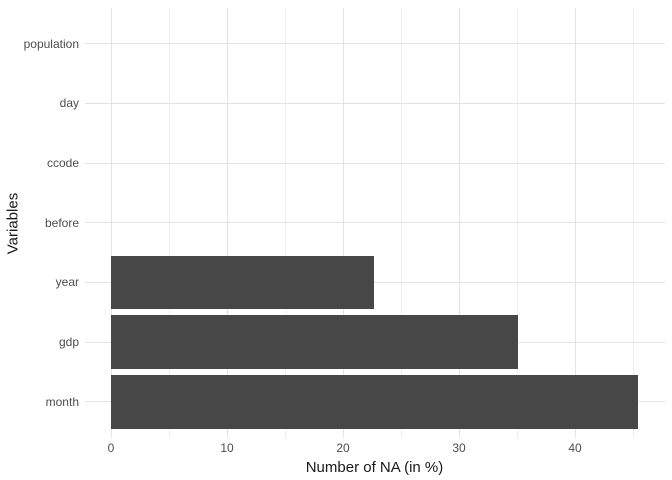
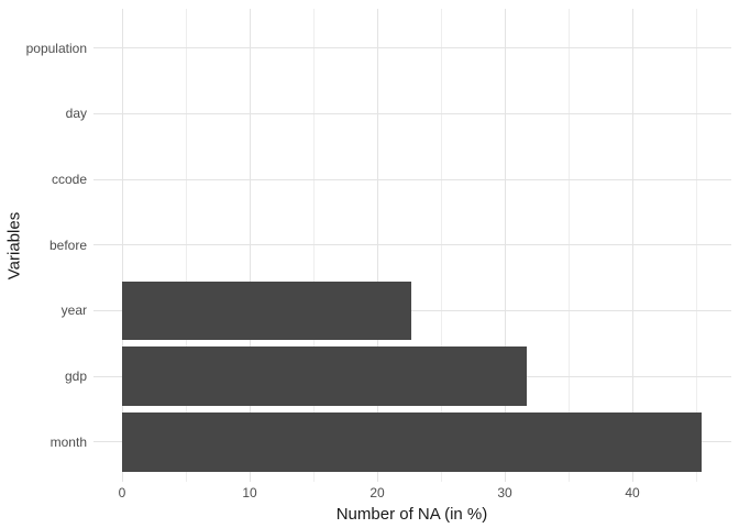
gdp: 35.1 -> 31.7
